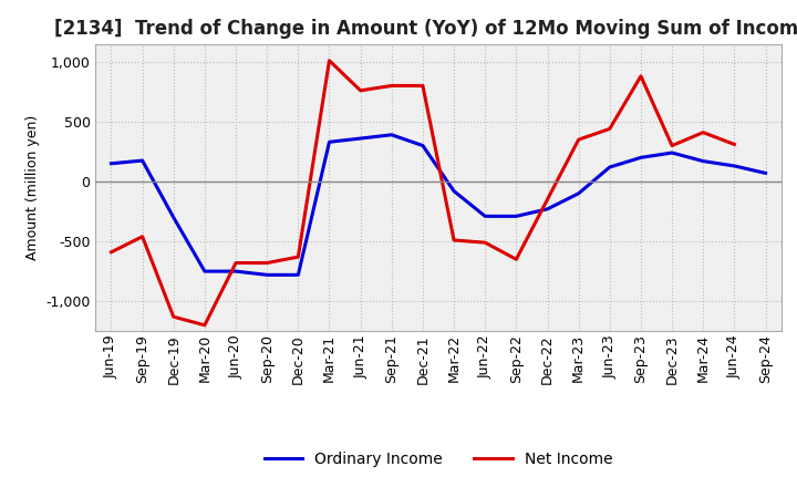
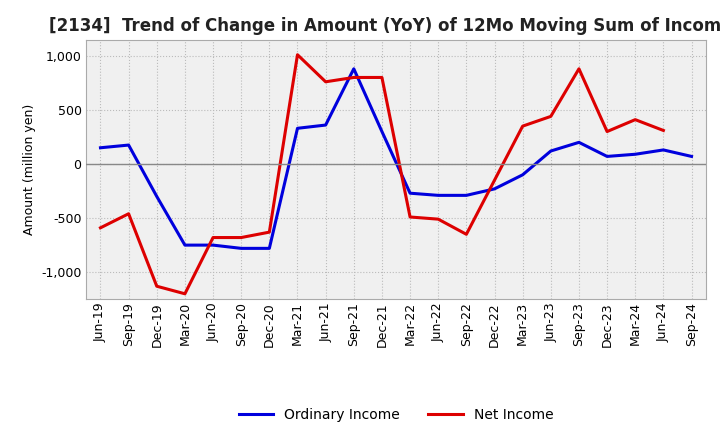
Ordinary Income/Sep-21: 390 -> 880
Ordinary Income/Mar-22: -80 -> -270
Ordinary Income/Dec-23: 240 -> 70
Ordinary Income/Mar-24: 170 -> 90
